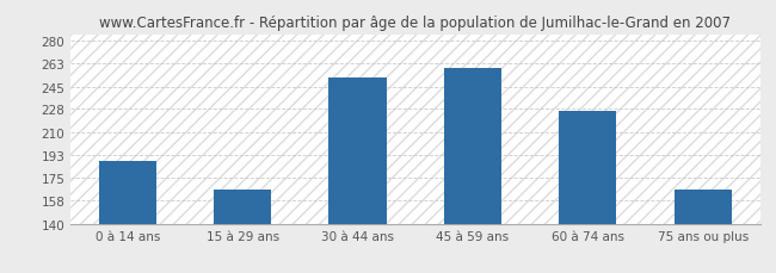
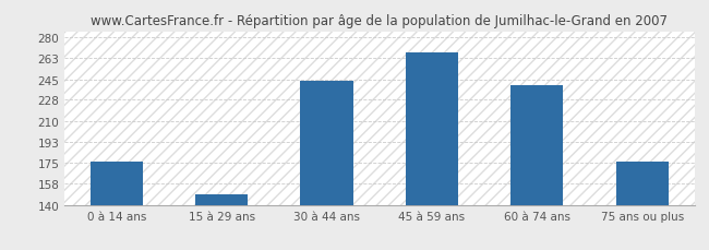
0 à 14 ans: 188 -> 176
15 à 29 ans: 166 -> 149
30 à 44 ans: 252 -> 244
45 à 59 ans: 259 -> 268
60 à 74 ans: 226 -> 240
75 ans ou plus: 166 -> 176
